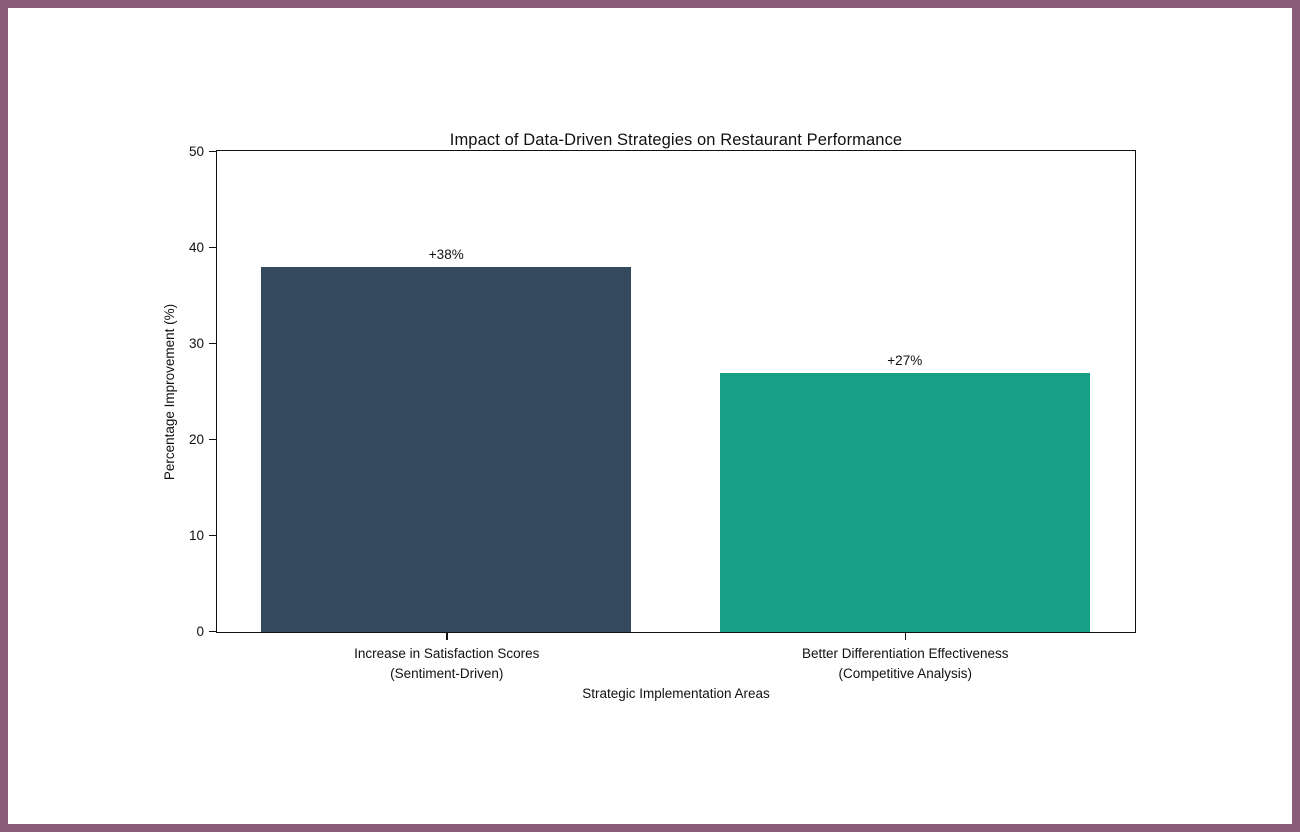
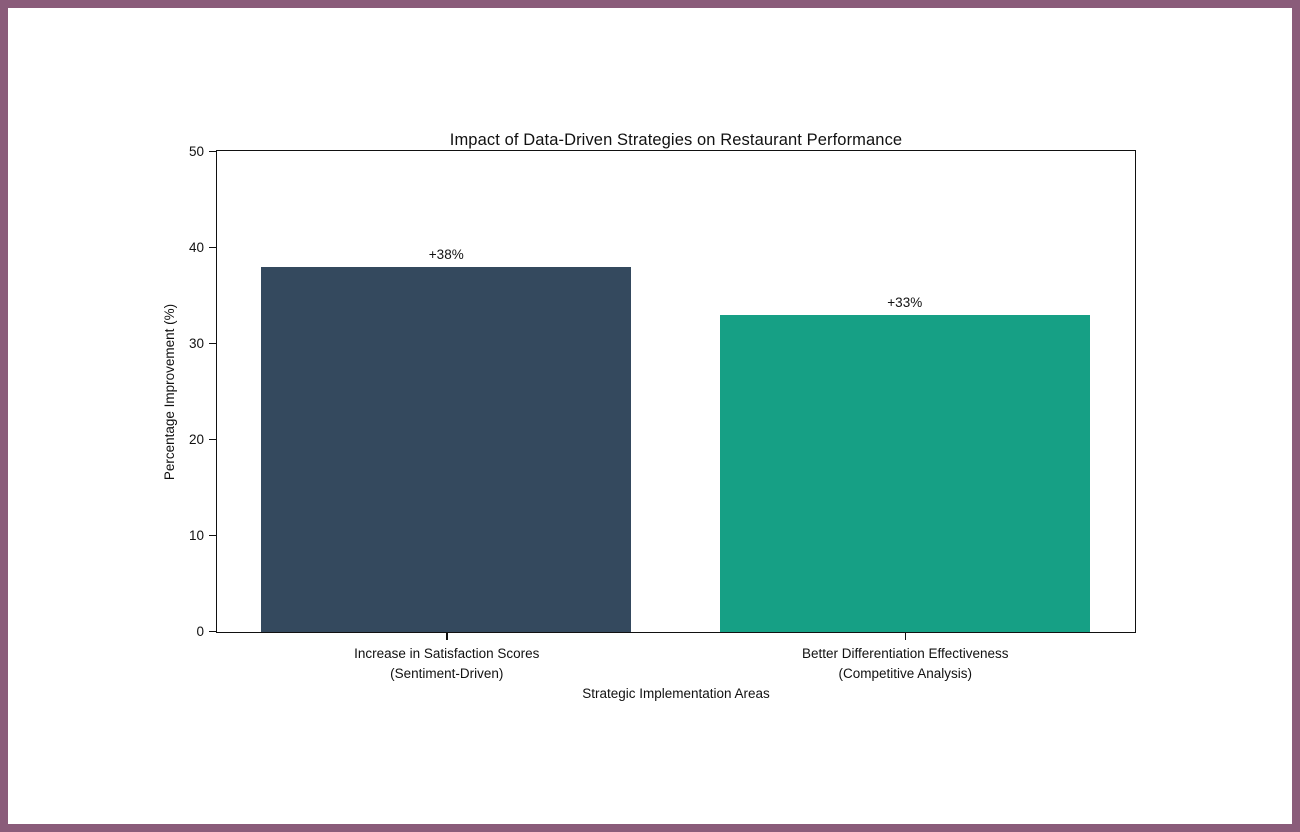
Better Differentiation Effectiveness (Competitive Analysis): +27% -> +33%
